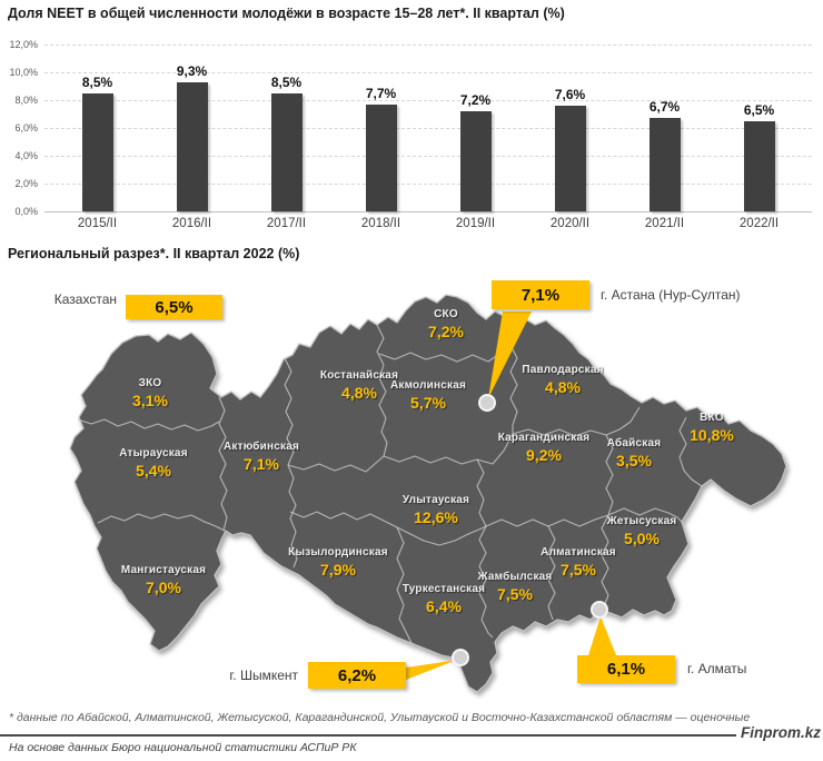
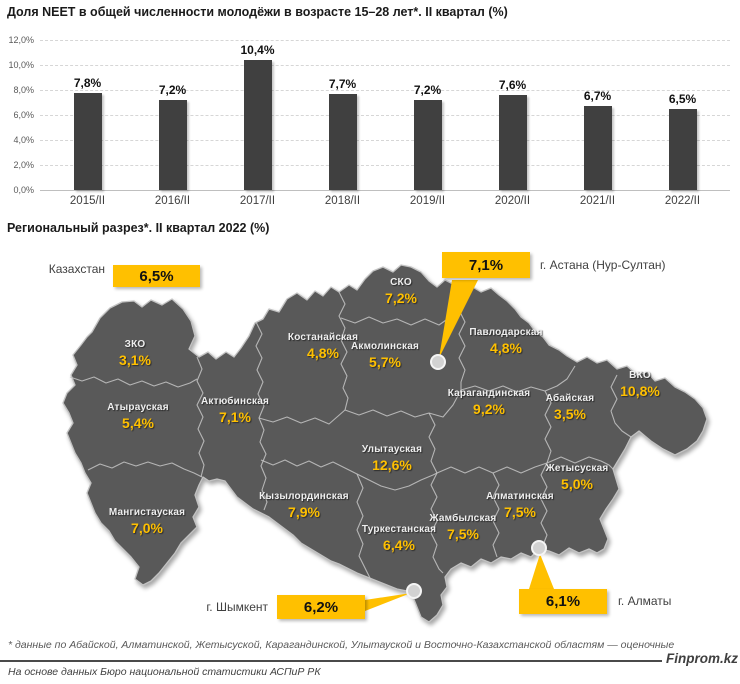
2015/II: 8,5% -> 7,8%
2016/II: 9,3% -> 7,2%
2017/II: 8,5% -> 10,4%
